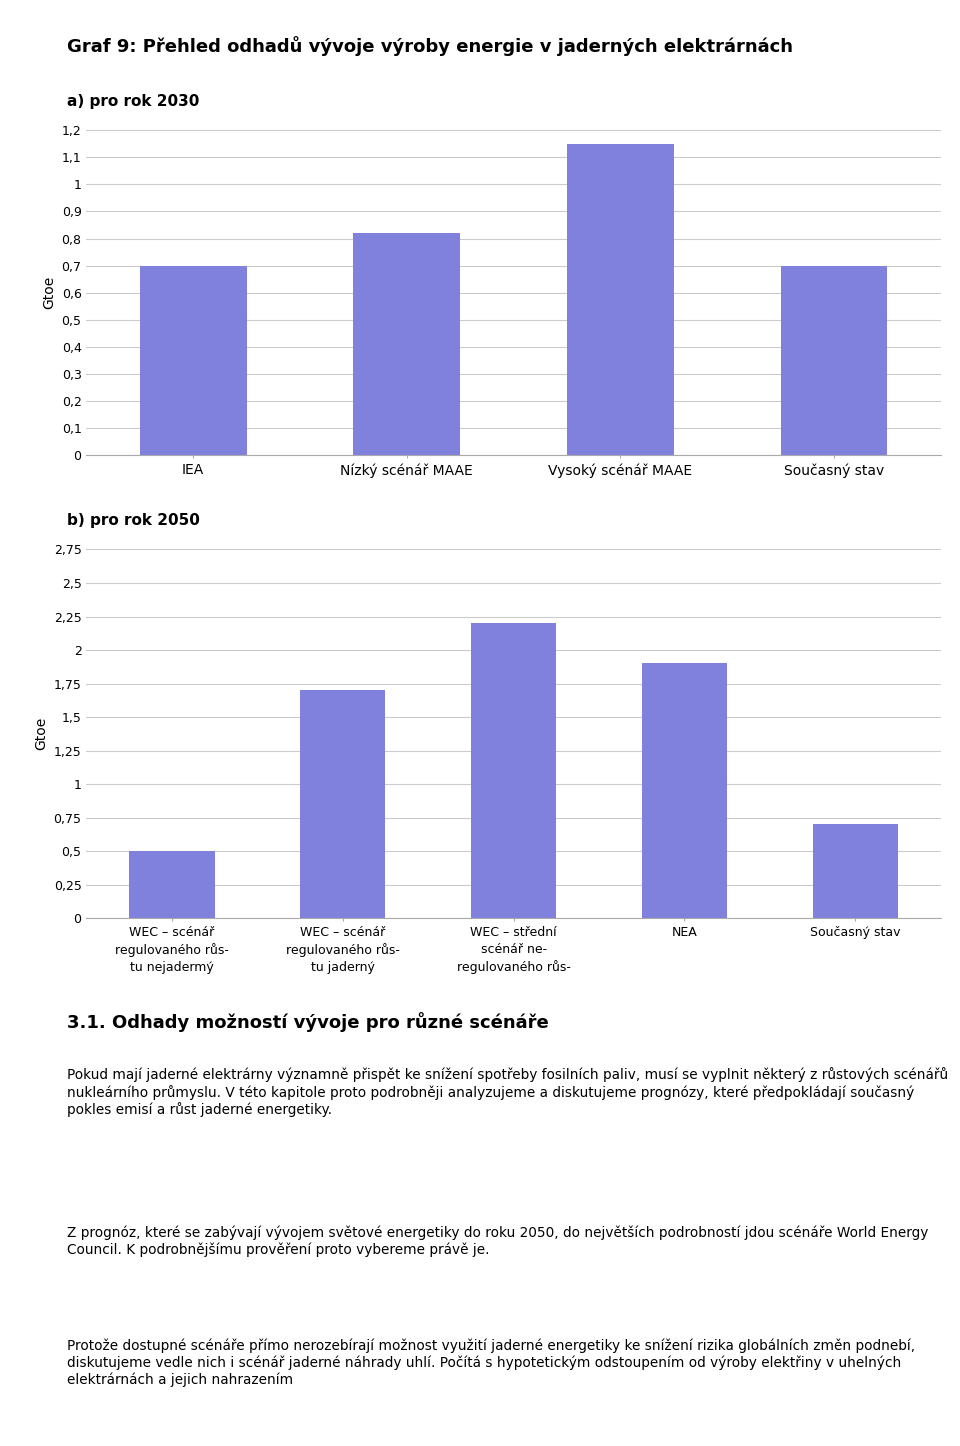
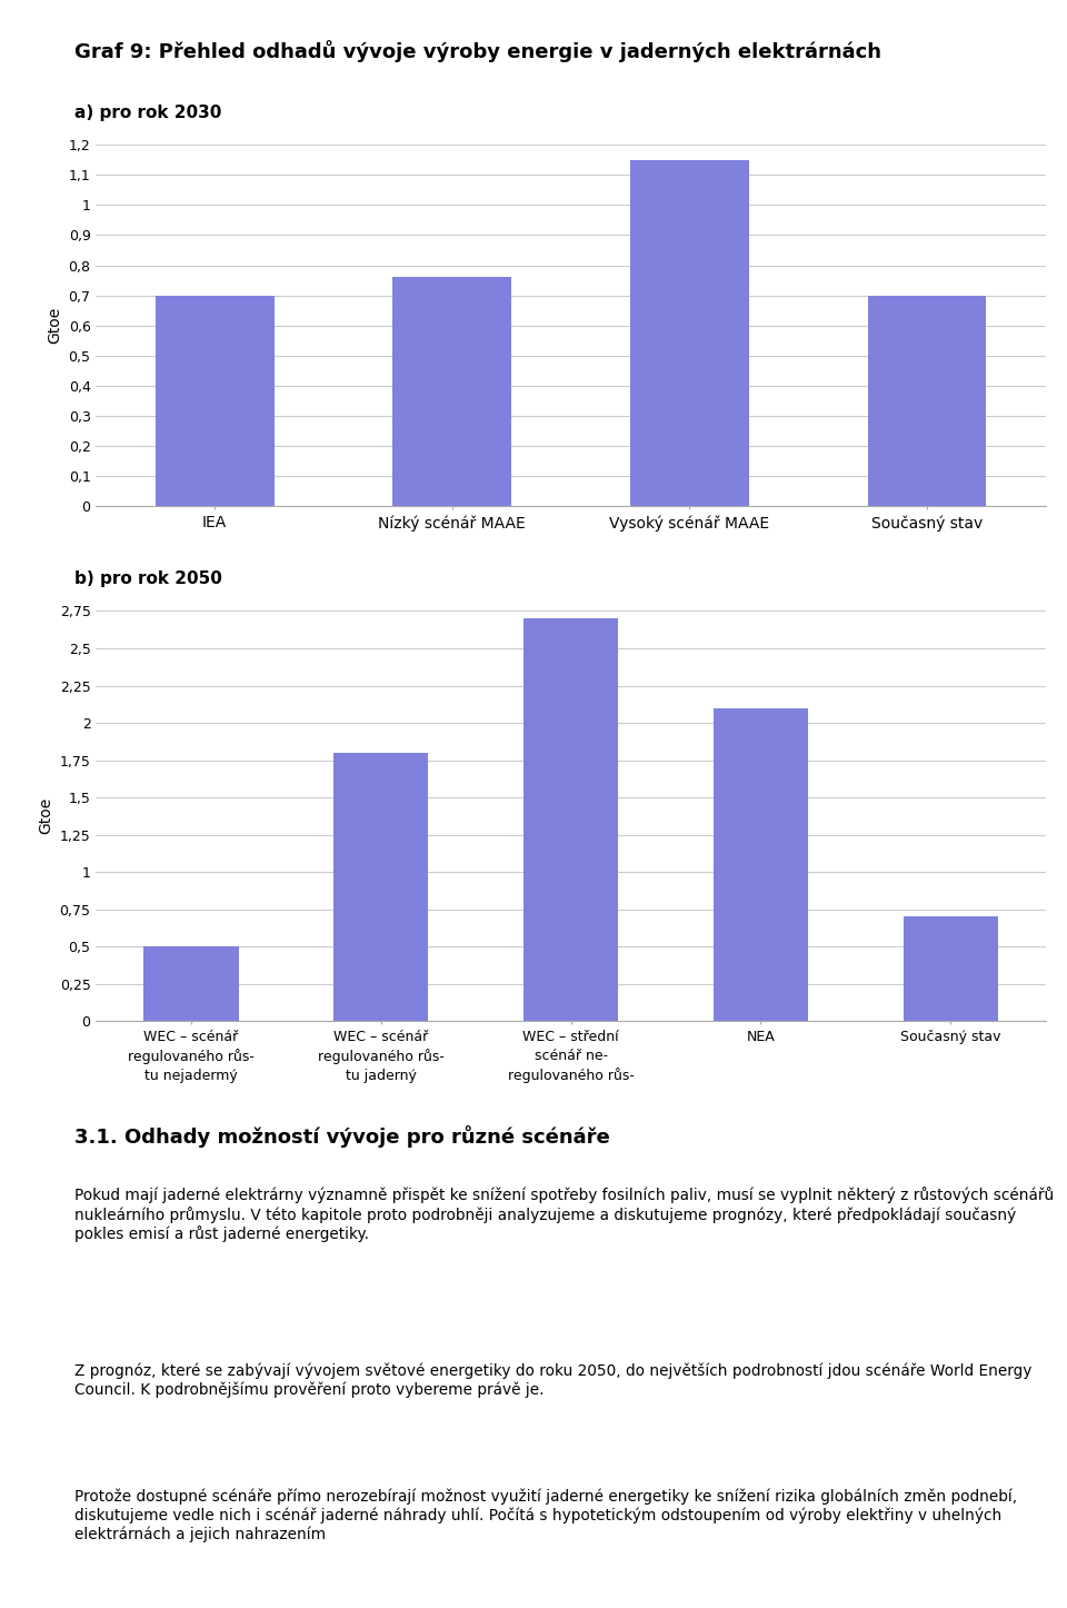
Nízký scénář MAAE: 0,82 -> 0,76
WEC – scénář regulovaného růs- tu jaderný: 1,7 -> 1,8
WEC – střední scénář ne- regulovaného růs-: 2,2 -> 2,7
NEA: 1,9 -> 2,1
